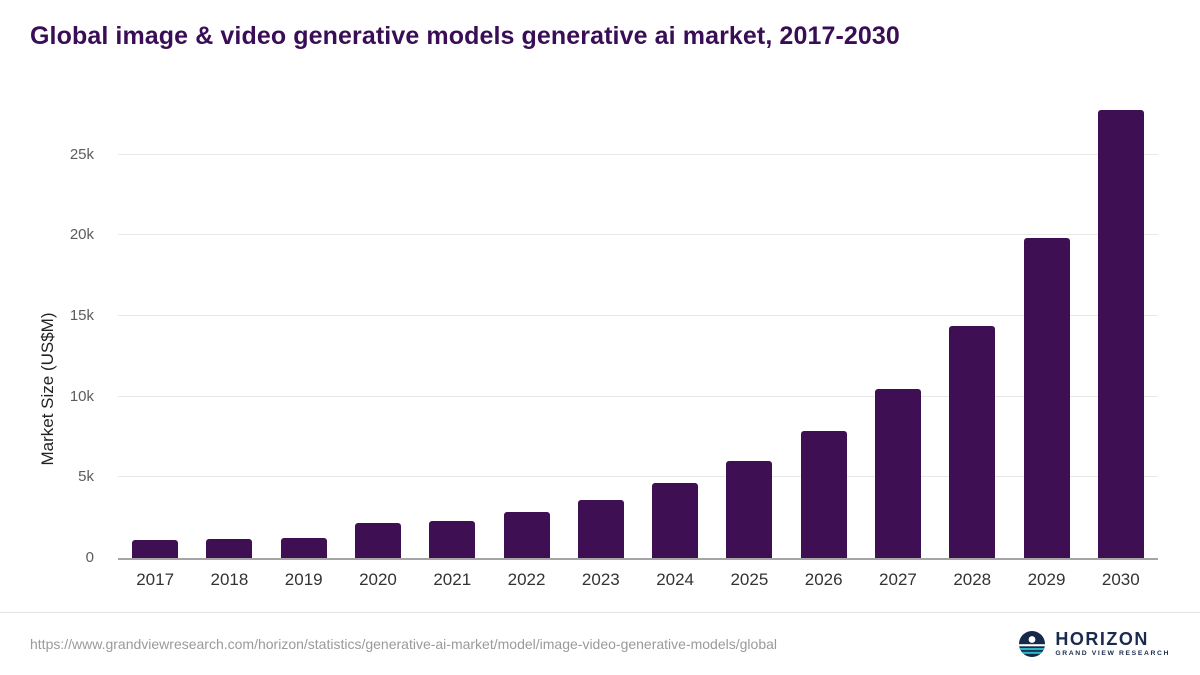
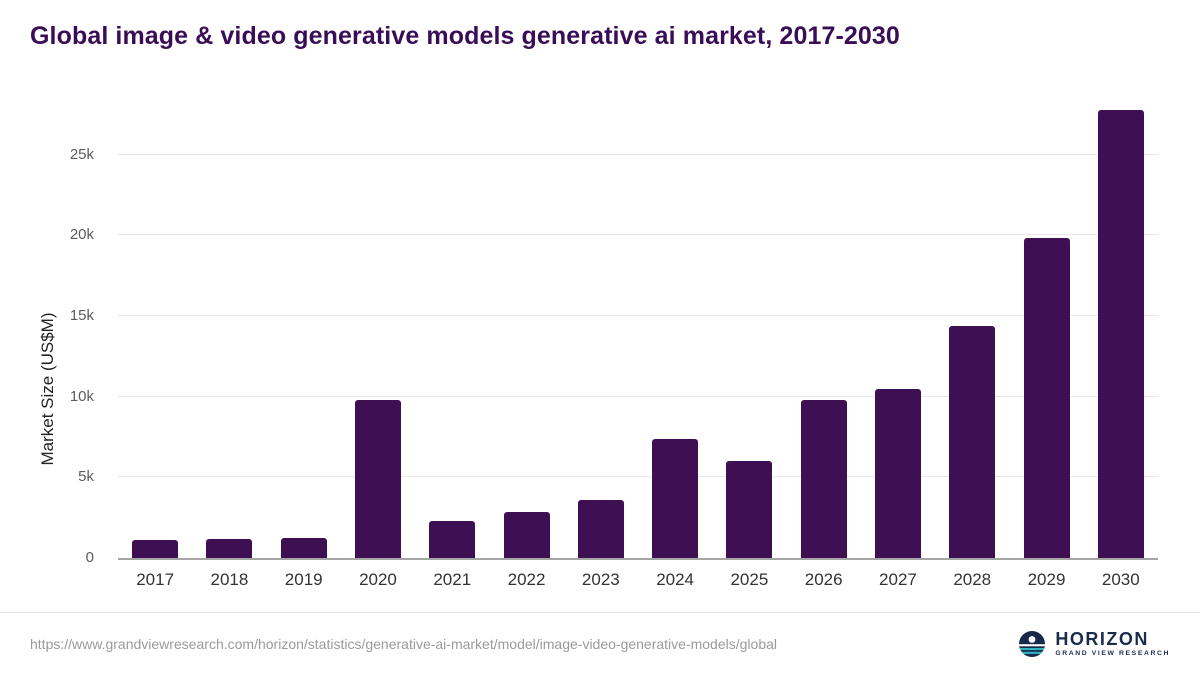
2020: 2.2k -> 9.8k
2024: 4.6k -> 7.4k
2026: 7.9k -> 9.8k
